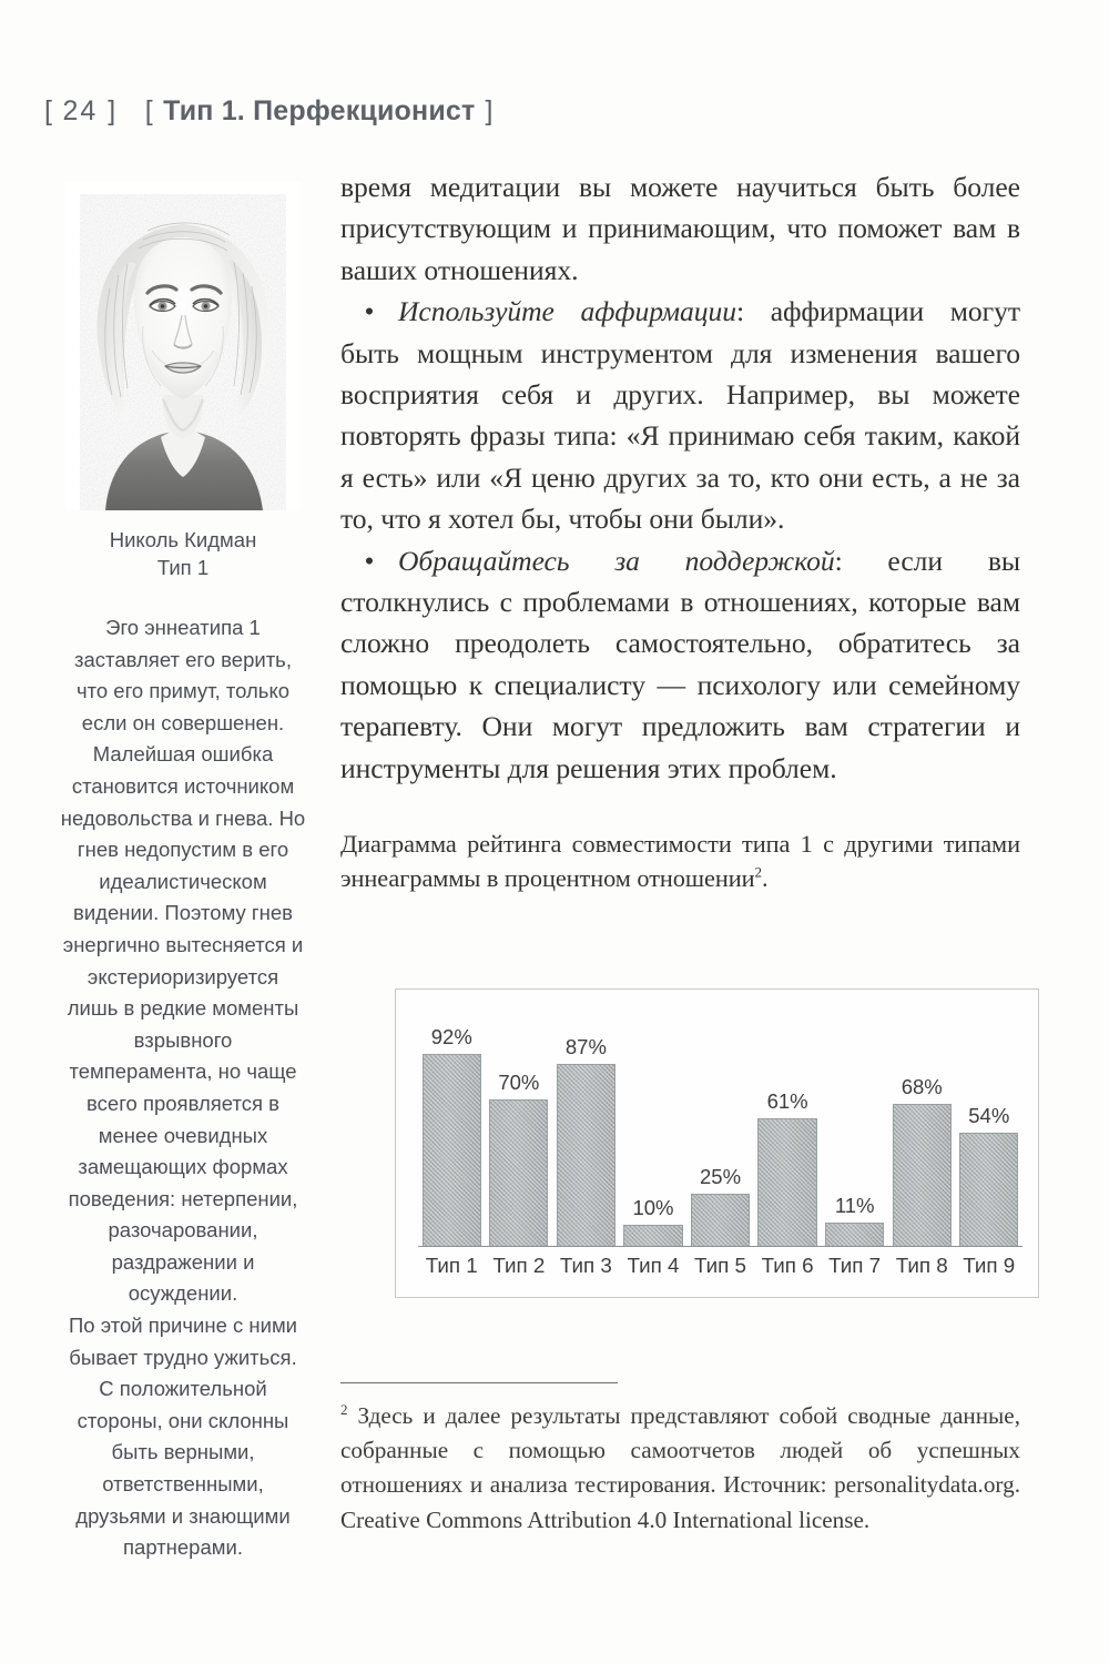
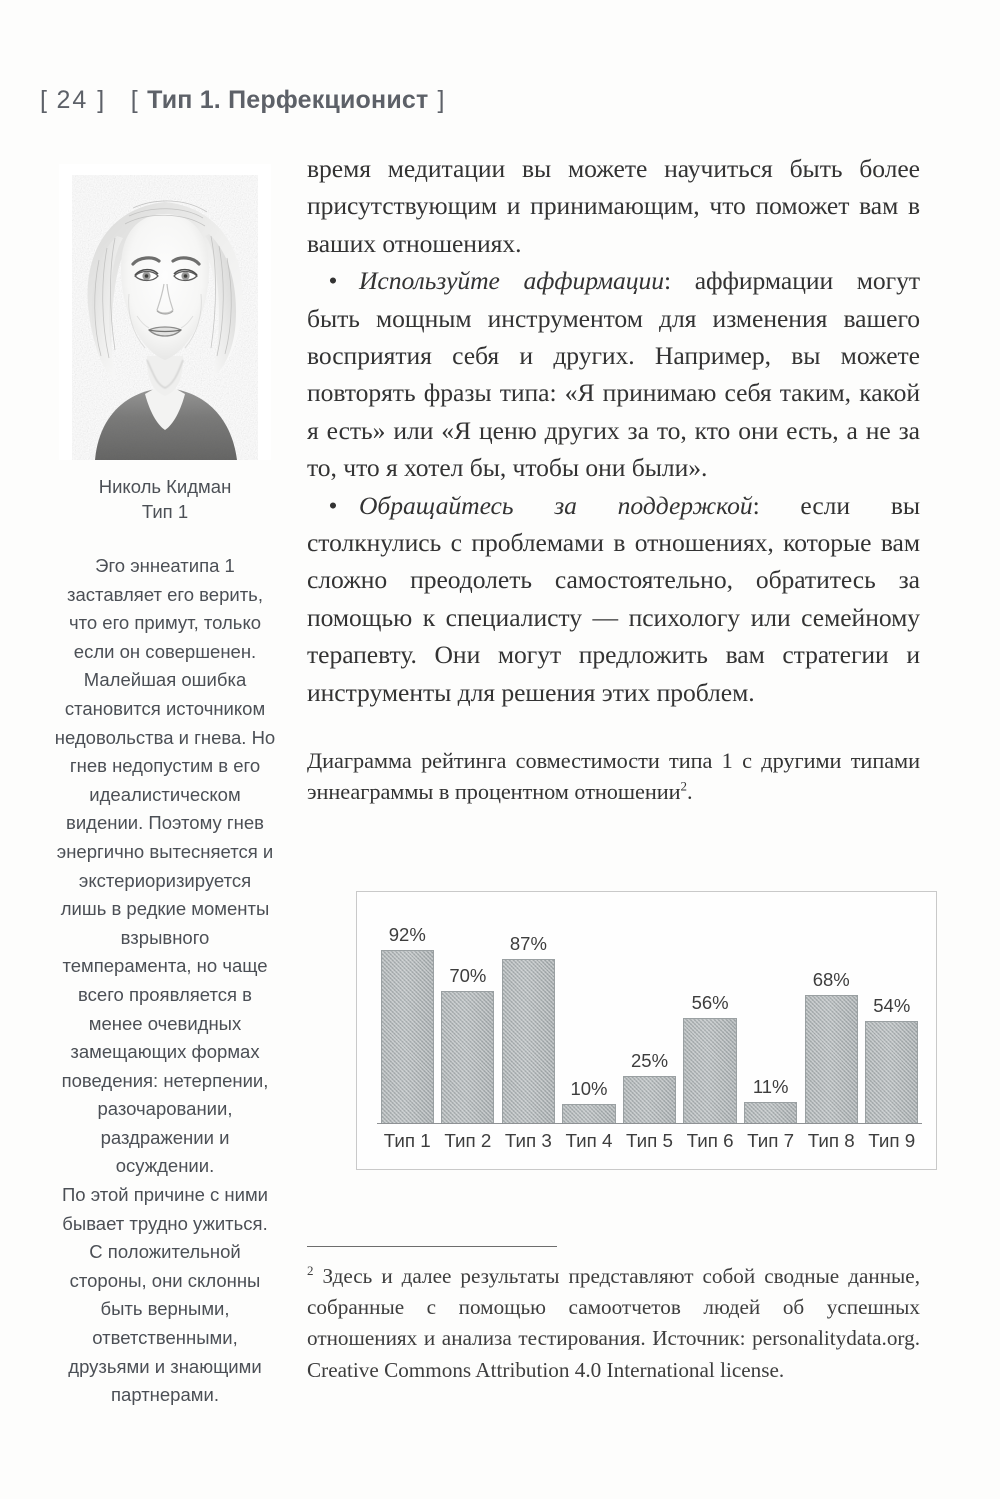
Тип 6: 61% -> 56%
